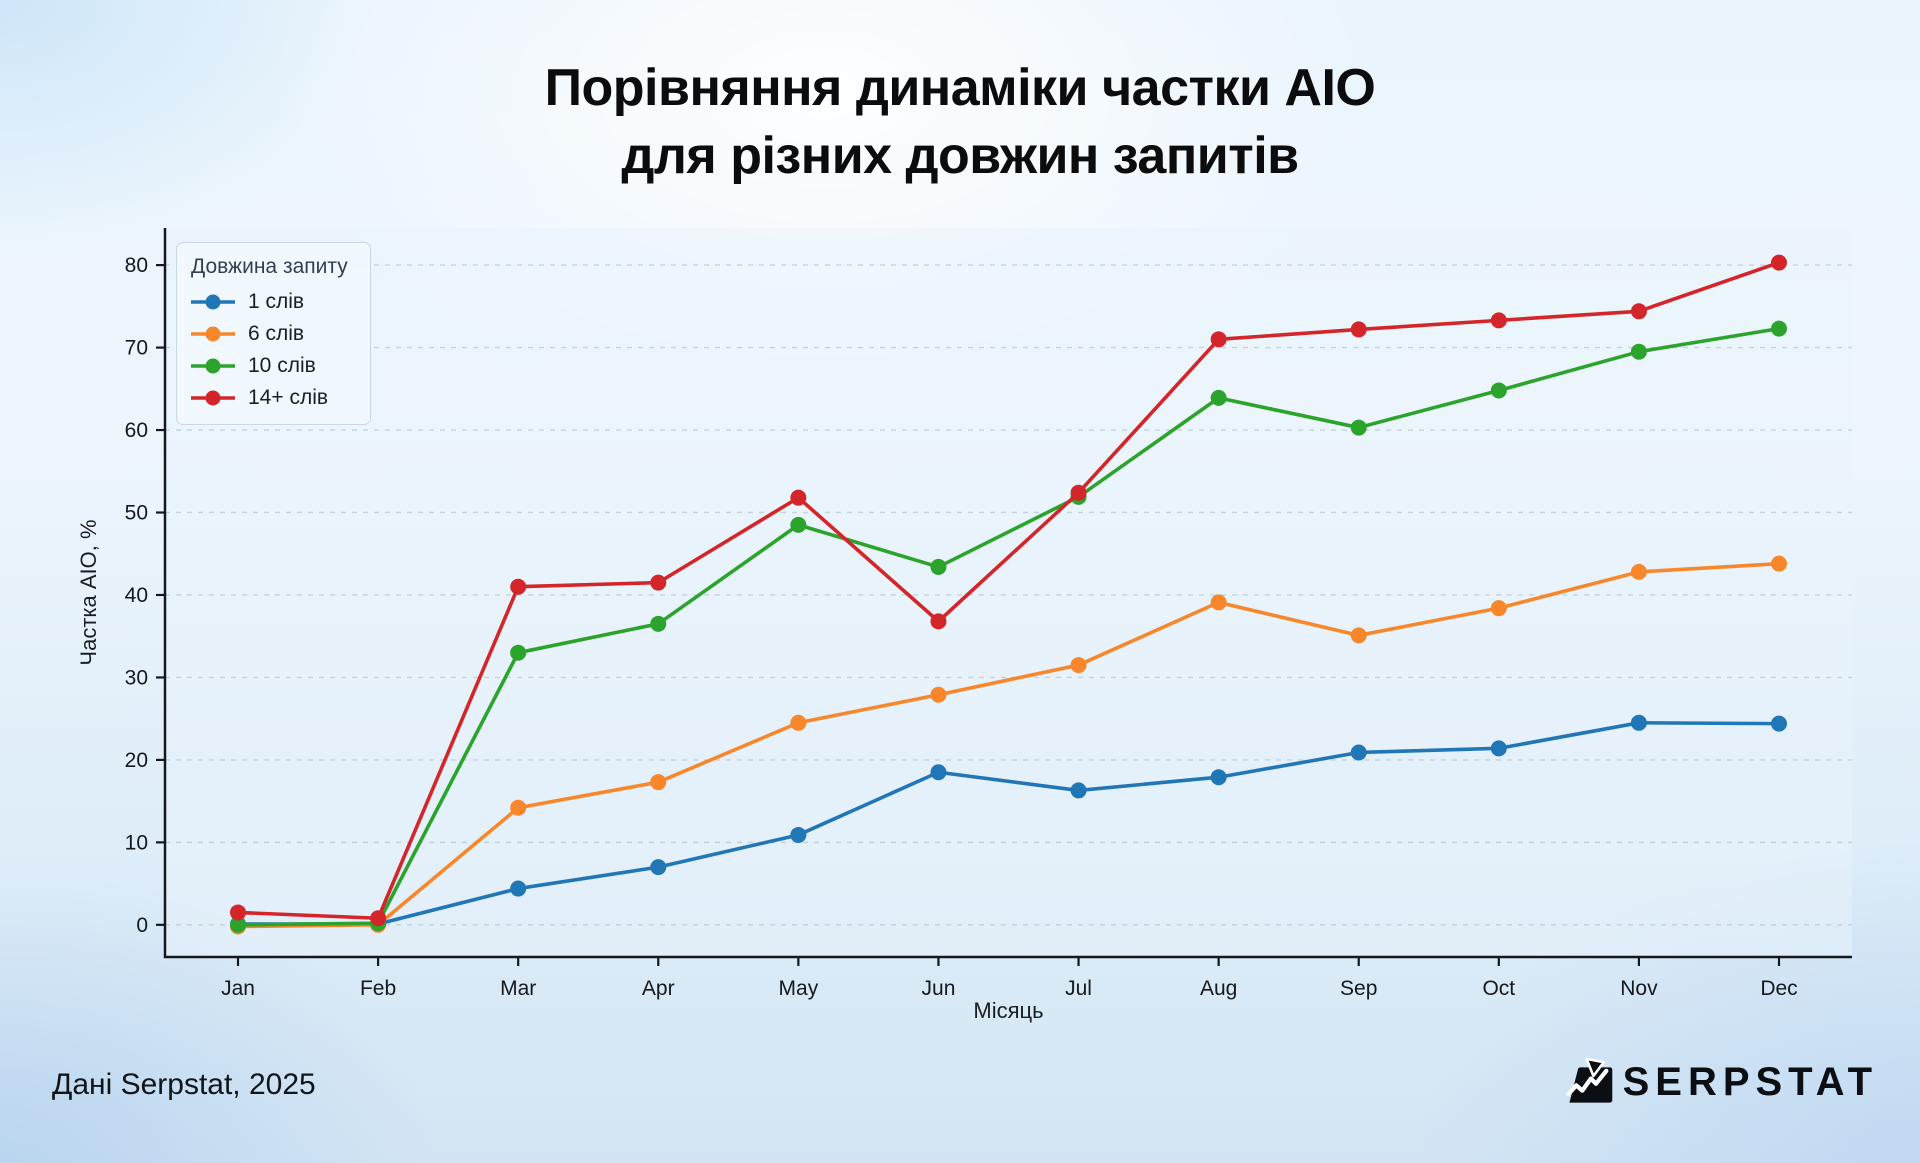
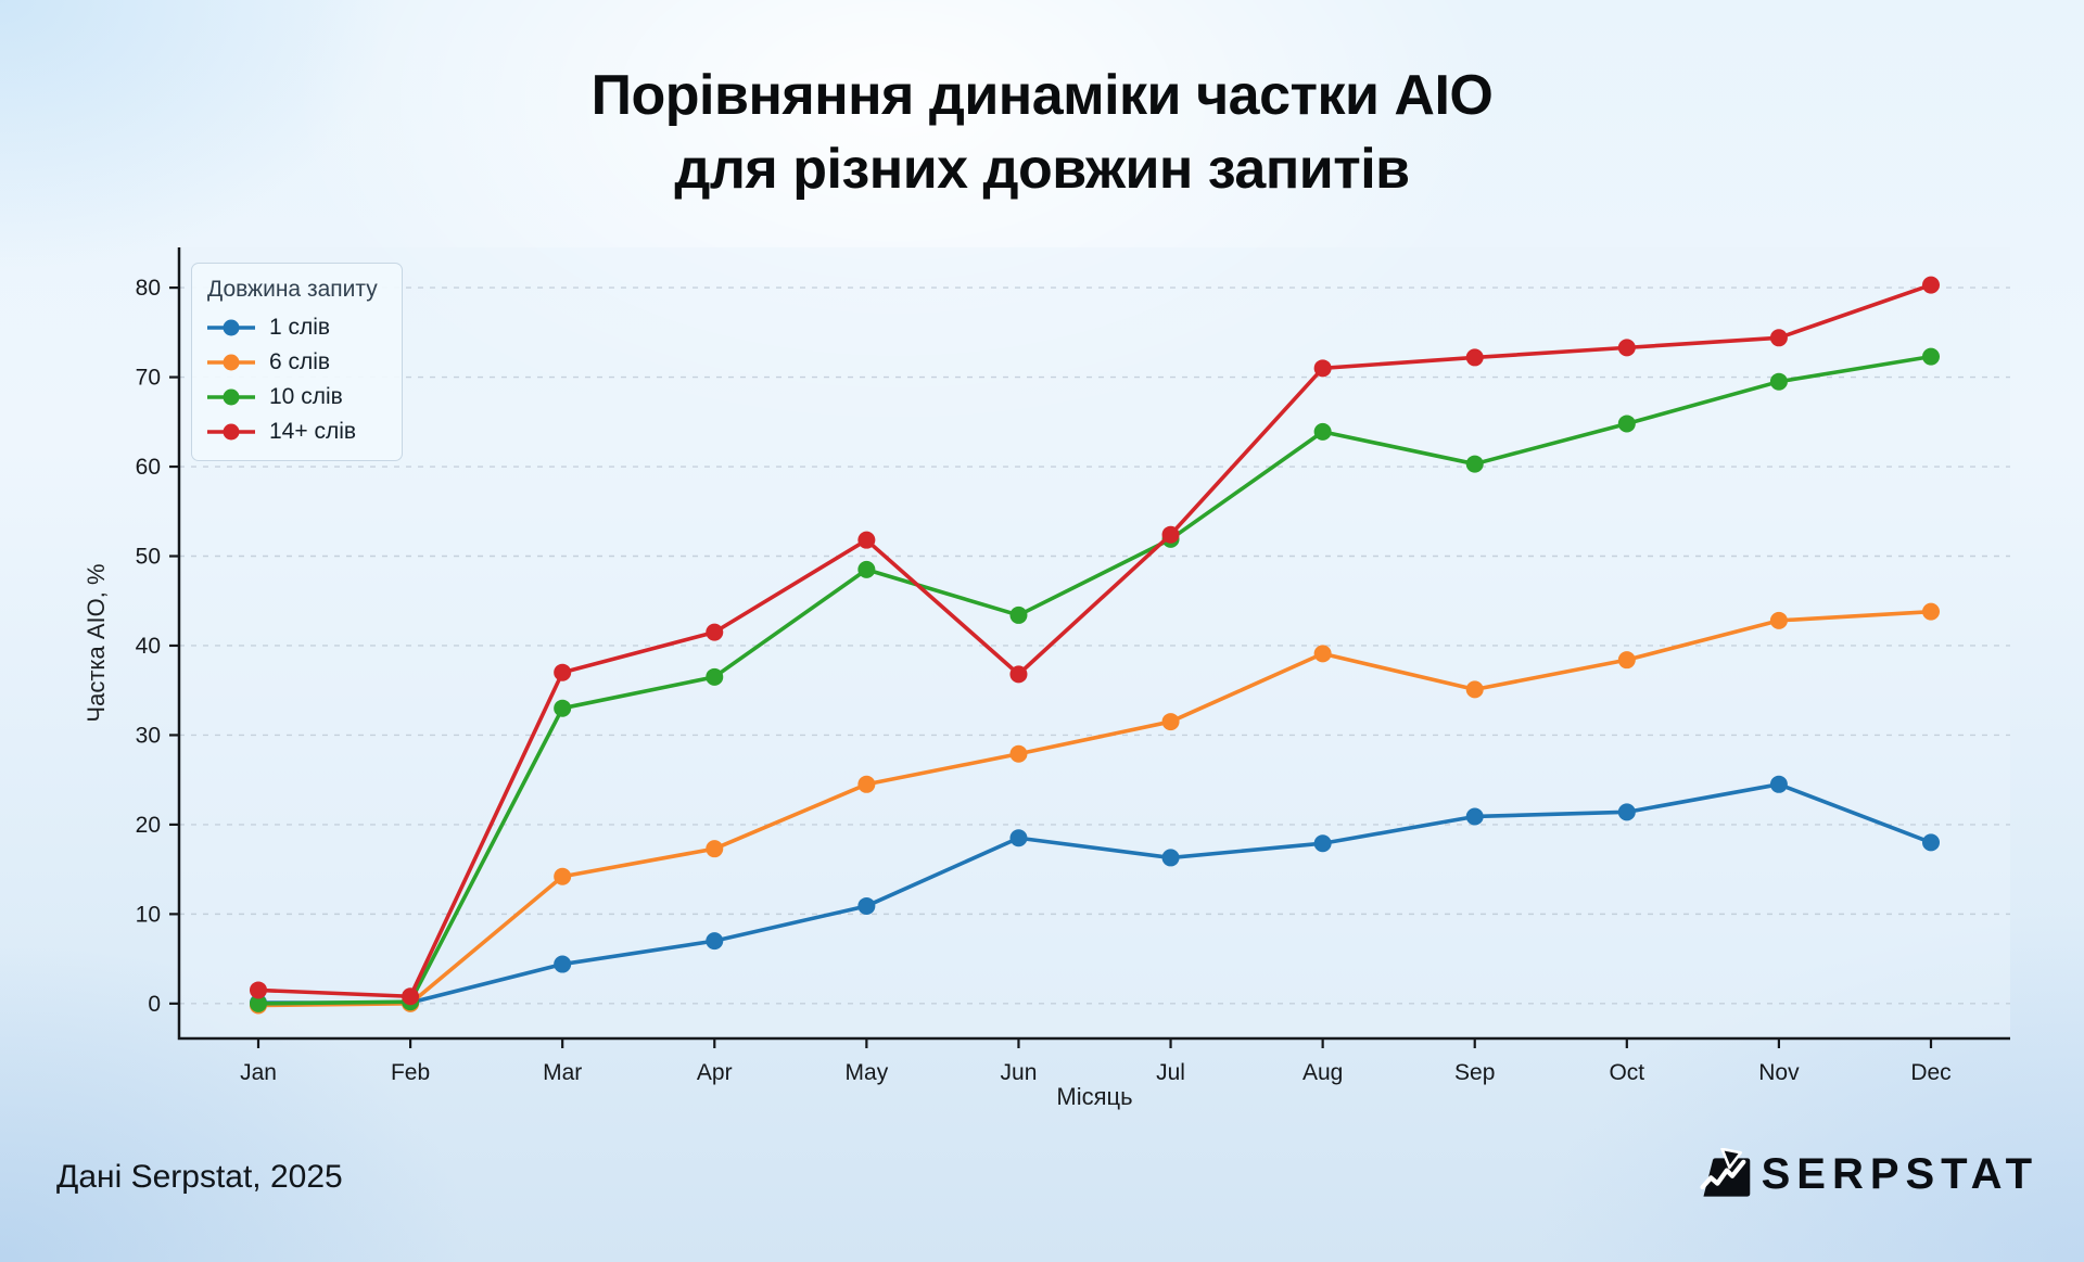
14+ слів/Mar: 41 -> 37
1 слів/Dec: 24 -> 18
